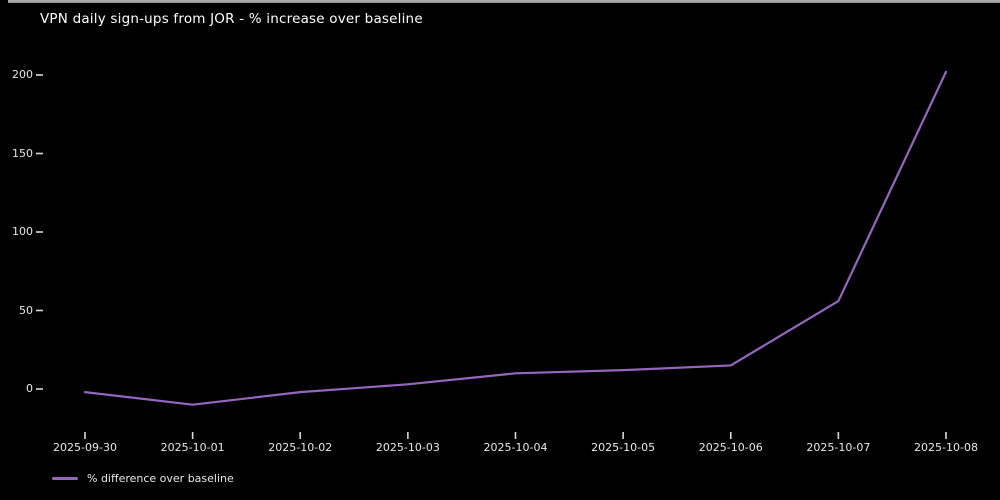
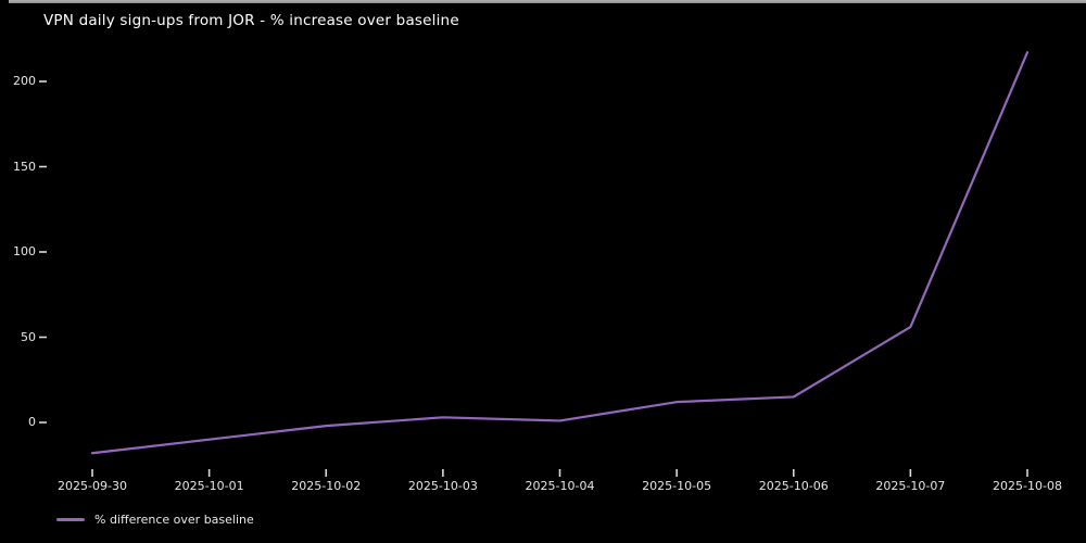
2025-09-30: -2 -> -18
2025-10-04: 10 -> 1
2025-10-08: 202 -> 217
